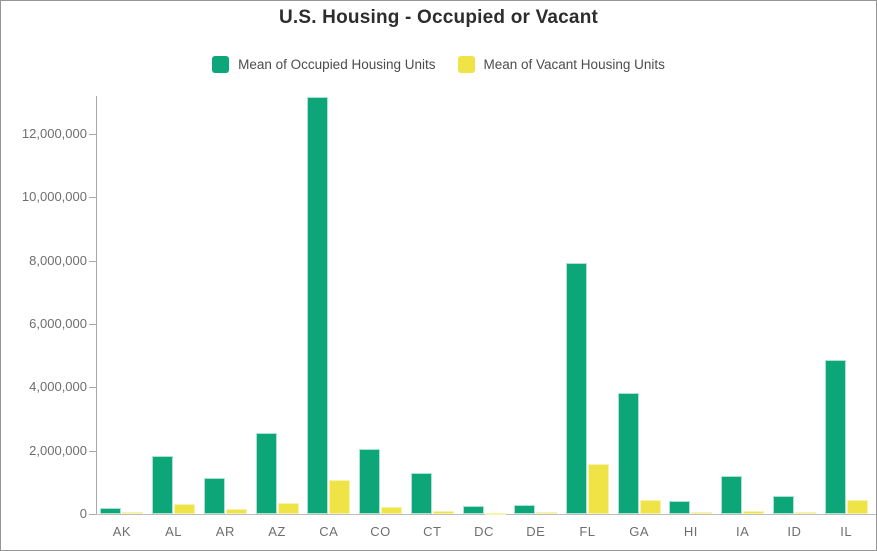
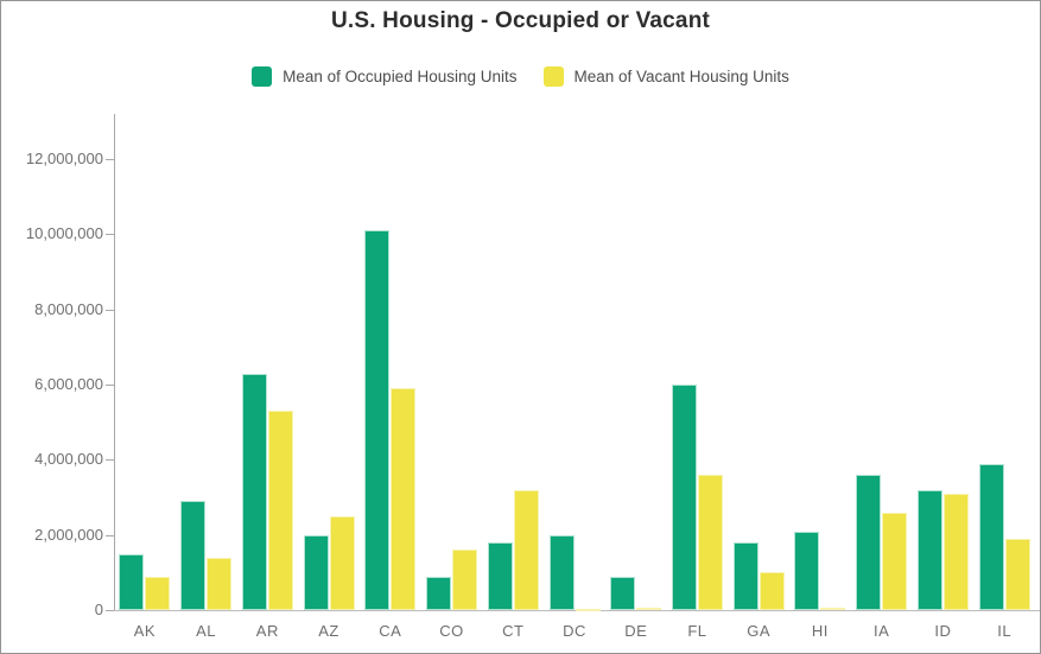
Mean of Occupied Housing Units/AK: 200000 -> 1500000
Mean of Vacant Housing Units/AK: 100000 -> 900000
Mean of Occupied Housing Units/AL: 1800000 -> 2900000
Mean of Vacant Housing Units/AL: 300000 -> 1400000
Mean of Occupied Housing Units/AR: 1100000 -> 6300000
Mean of Vacant Housing Units/AR: 200000 -> 5300000
Mean of Occupied Housing Units/AZ: 2600000 -> 2000000
Mean of Vacant Housing Units/AZ: 300000 -> 2500000
Mean of Occupied Housing Units/CA: 13200000 -> 10100000
Mean of Vacant Housing Units/CA: 1100000 -> 5900000
Mean of Occupied Housing Units/CO: 2100000 -> 900000
Mean of Vacant Housing Units/CO: 200000 -> 1600000
Mean of Occupied Housing Units/CT: 1300000 -> 1800000
Mean of Vacant Housing Units/CT: 100000 -> 3200000
Mean of Occupied Housing Units/DC: 200000 -> 2000000
Mean of Occupied Housing Units/DE: 300000 -> 900000
Mean of Occupied Housing Units/FL: 7900000 -> 6000000
Mean of Vacant Housing Units/FL: 1600000 -> 3600000
Mean of Occupied Housing Units/GA: 3800000 -> 1800000
Mean of Vacant Housing Units/GA: 400000 -> 1000000
Mean of Occupied Housing Units/HI: 400000 -> 2100000
Mean of Occupied Housing Units/IA: 1200000 -> 3600000
Mean of Vacant Housing Units/IA: 100000 -> 2600000
Mean of Occupied Housing Units/ID: 600000 -> 3200000
Mean of Vacant Housing Units/ID: 100000 -> 3100000
Mean of Occupied Housing Units/IL: 4800000 -> 3900000
Mean of Vacant Housing Units/IL: 400000 -> 1900000
